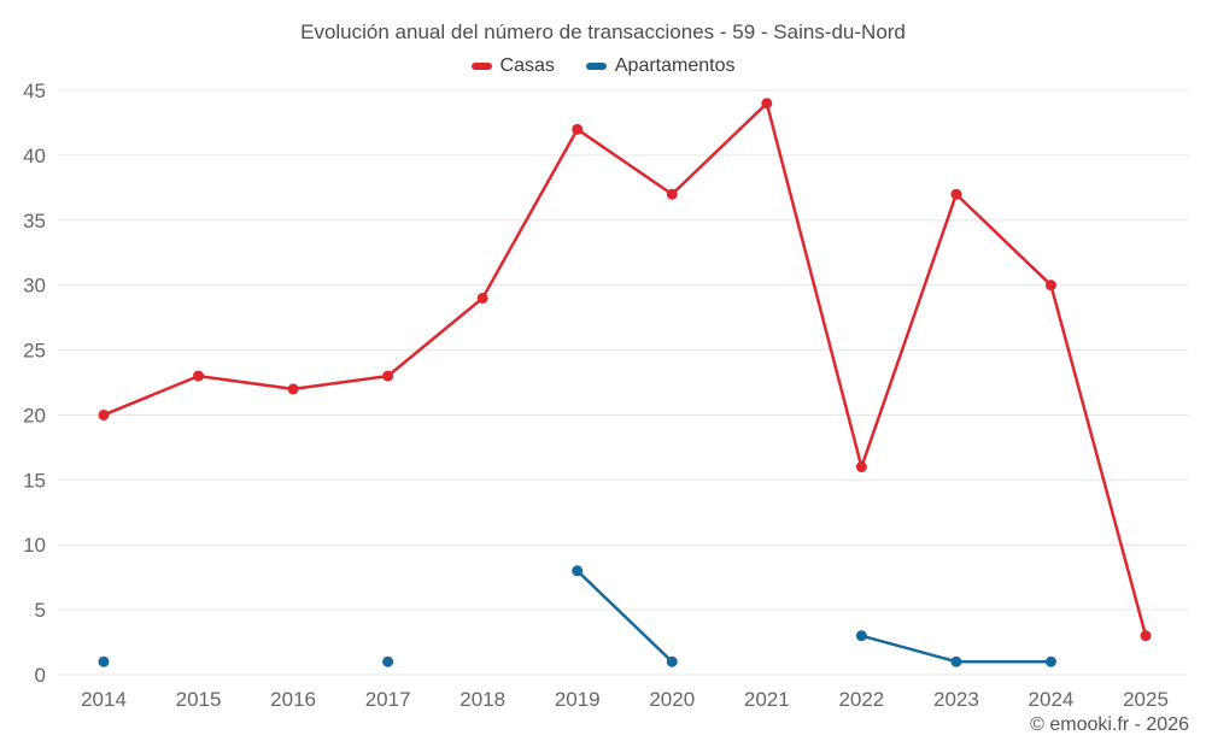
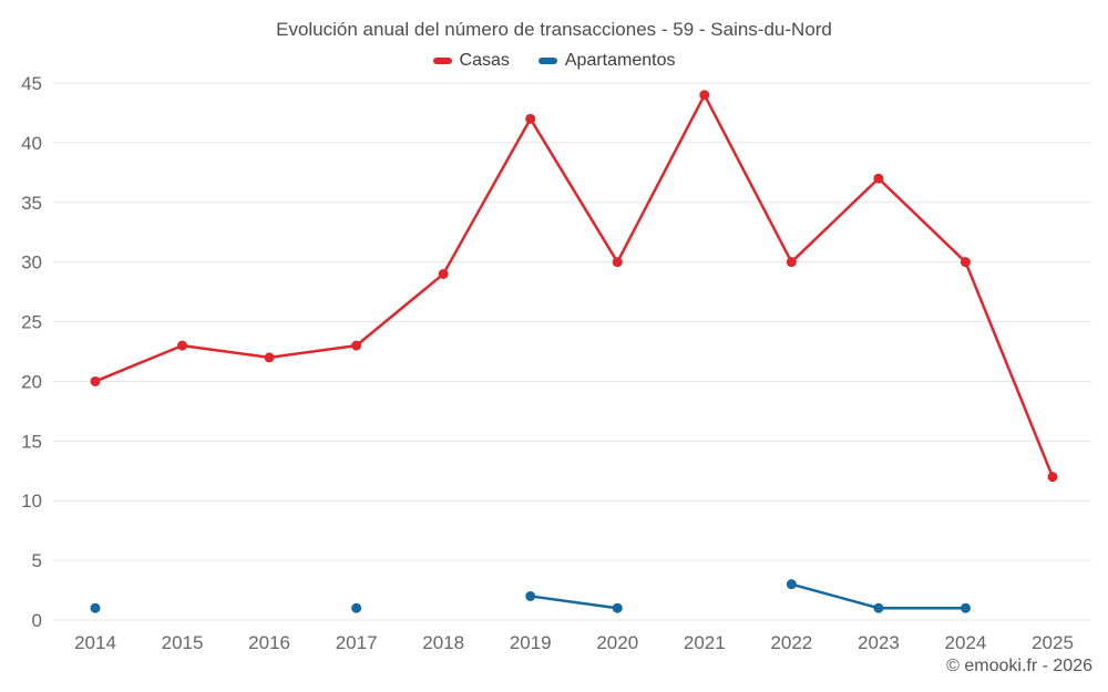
Apartamentos/2019: 8 -> 2
Casas/2020: 37 -> 30
Casas/2022: 16 -> 30
Casas/2025: 3 -> 12
